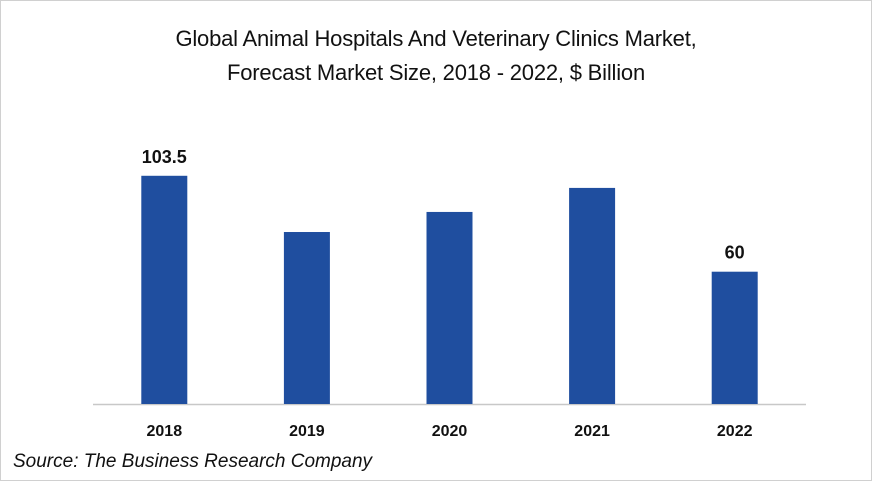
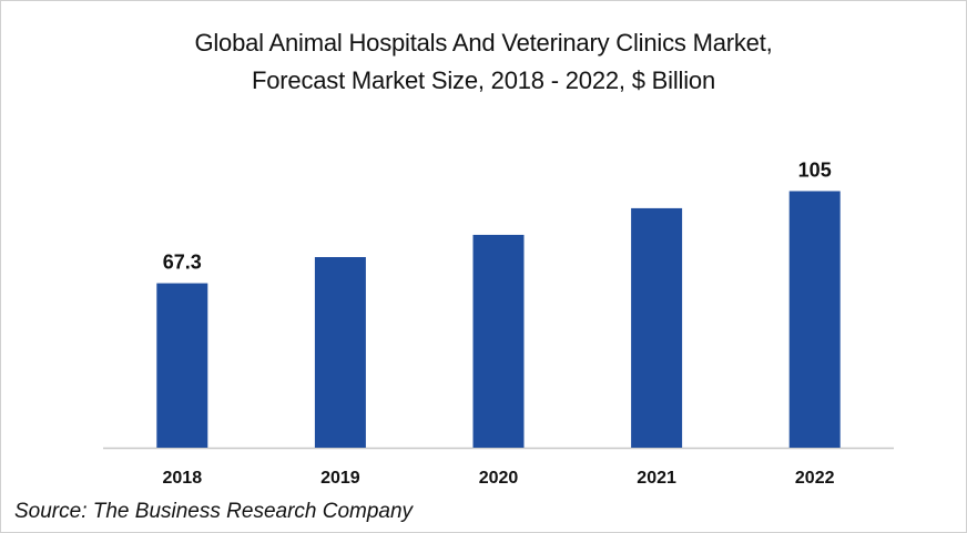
2018: 103.5 -> 67.3
2022: 60 -> 105
